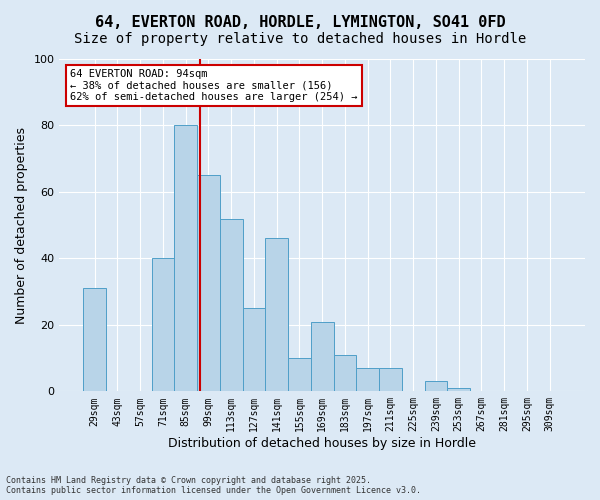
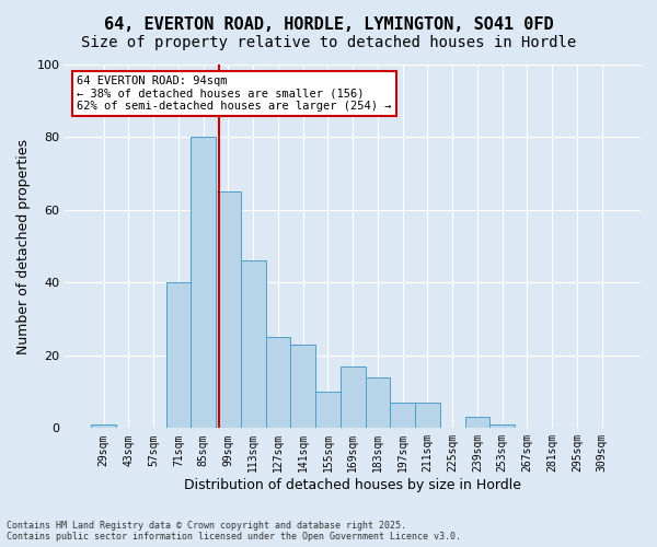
29sqm: 31 -> 1
113sqm: 52 -> 46
141sqm: 46 -> 23
169sqm: 21 -> 17
183sqm: 11 -> 14
